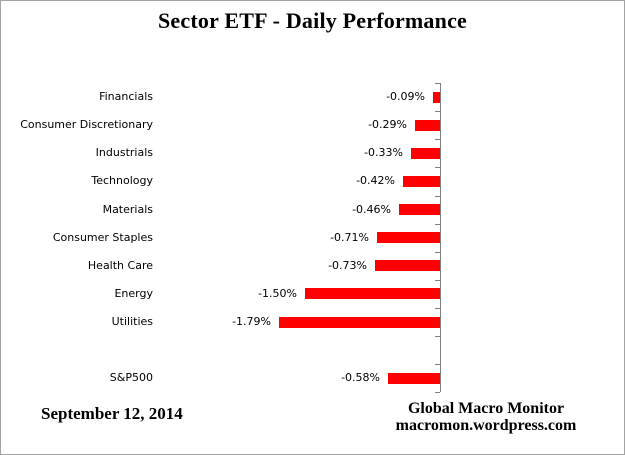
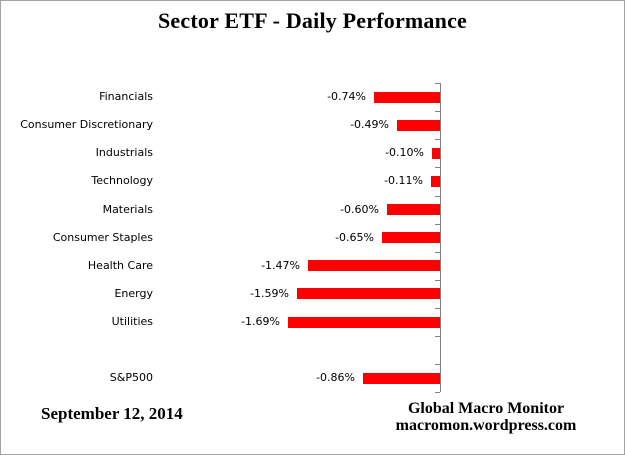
Financials: -0.09% -> -0.74%
Consumer Discretionary: -0.29% -> -0.49%
Industrials: -0.33% -> -0.10%
Technology: -0.42% -> -0.11%
Materials: -0.46% -> -0.60%
Consumer Staples: -0.71% -> -0.65%
Health Care: -0.73% -> -1.47%
Energy: -1.50% -> -1.59%
Utilities: -1.79% -> -1.69%
S&P500: -0.58% -> -0.86%
